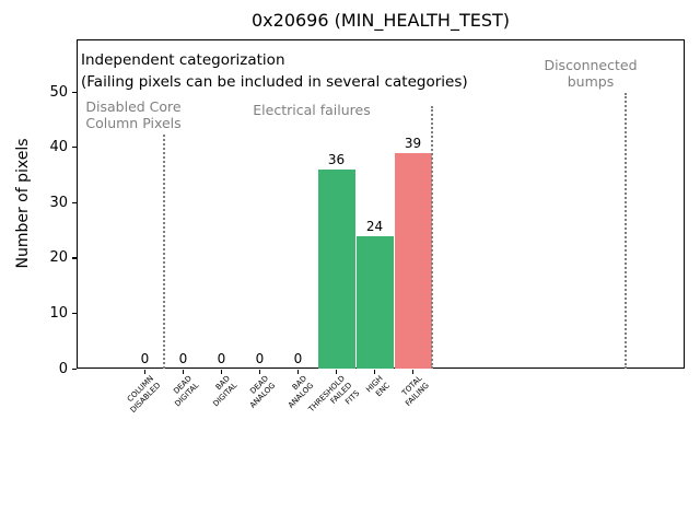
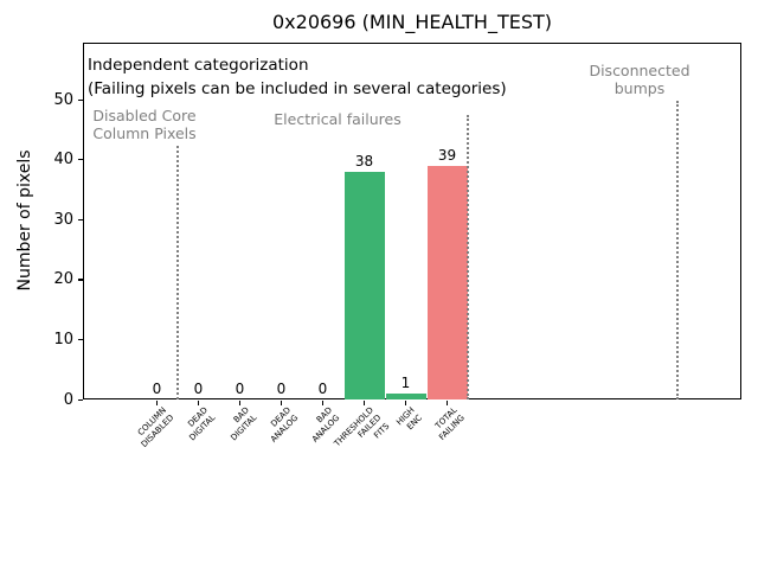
THRESHOLD FAILED FITS: 36 -> 38
HIGH ENC: 24 -> 1
